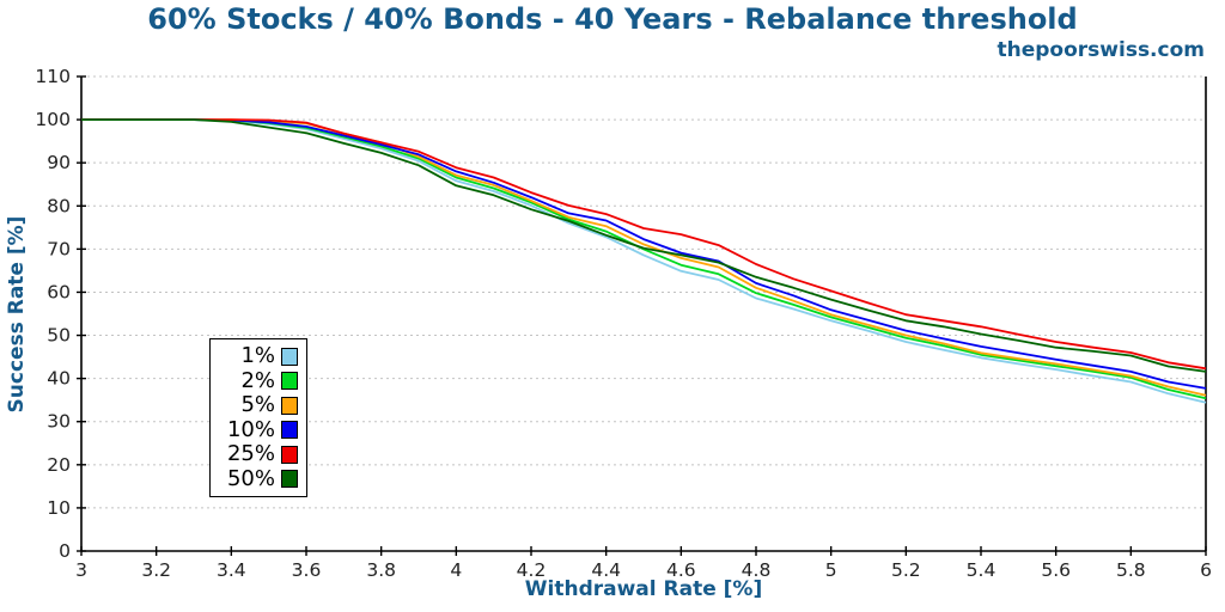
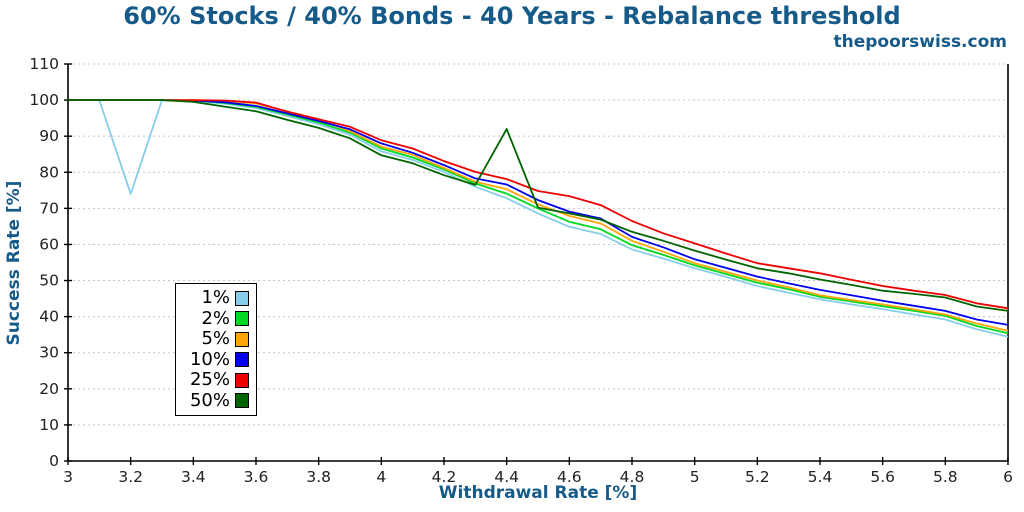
1%/3.2: 100 -> 74
50%/4.4: 73 -> 92
